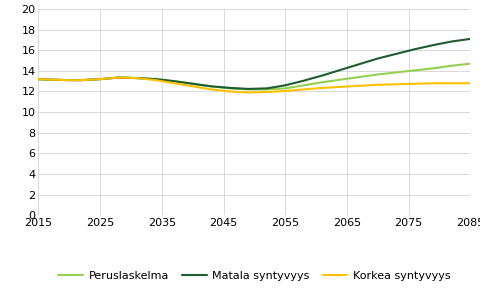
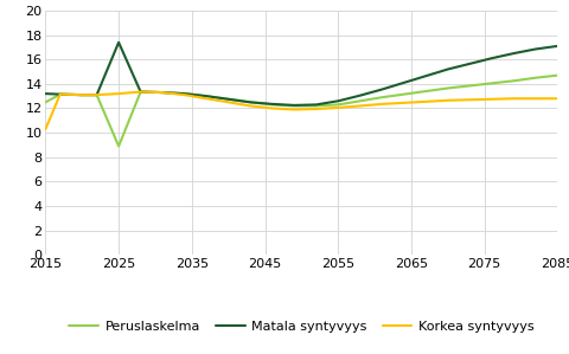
Peruslaskelma/2015: 13.2 -> 12.5
Korkea syntyvyys/2015: 13.2 -> 10.3
Peruslaskelma/2025: 13.2 -> 8.9
Matala syntyvyys/2025: 13.2 -> 17.4
